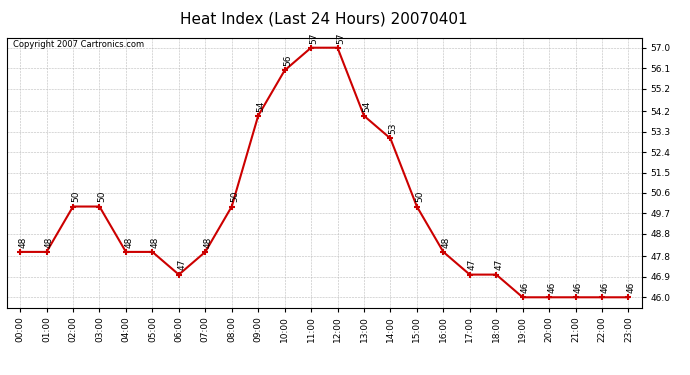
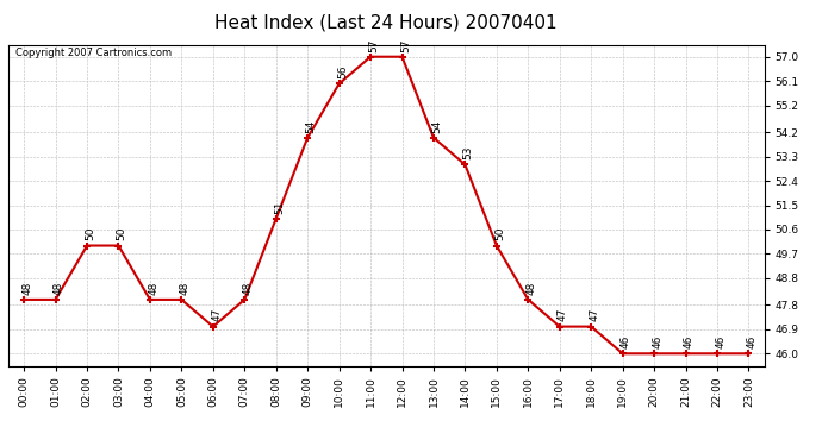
08:00: 50 -> 51
